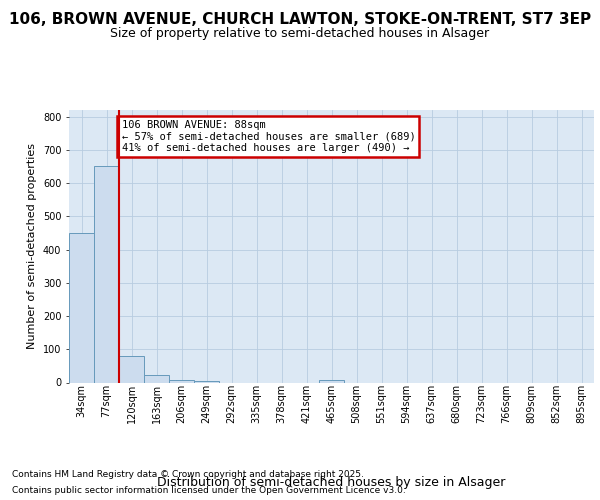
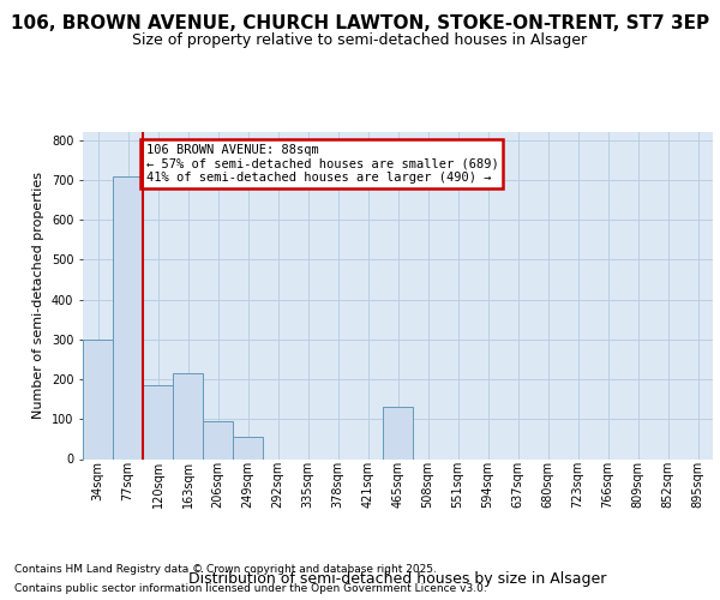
34sqm: 450 -> 300
77sqm: 650 -> 710
120sqm: 80 -> 185
163sqm: 22 -> 215
206sqm: 8 -> 95
249sqm: 5 -> 55
465sqm: 8 -> 130
